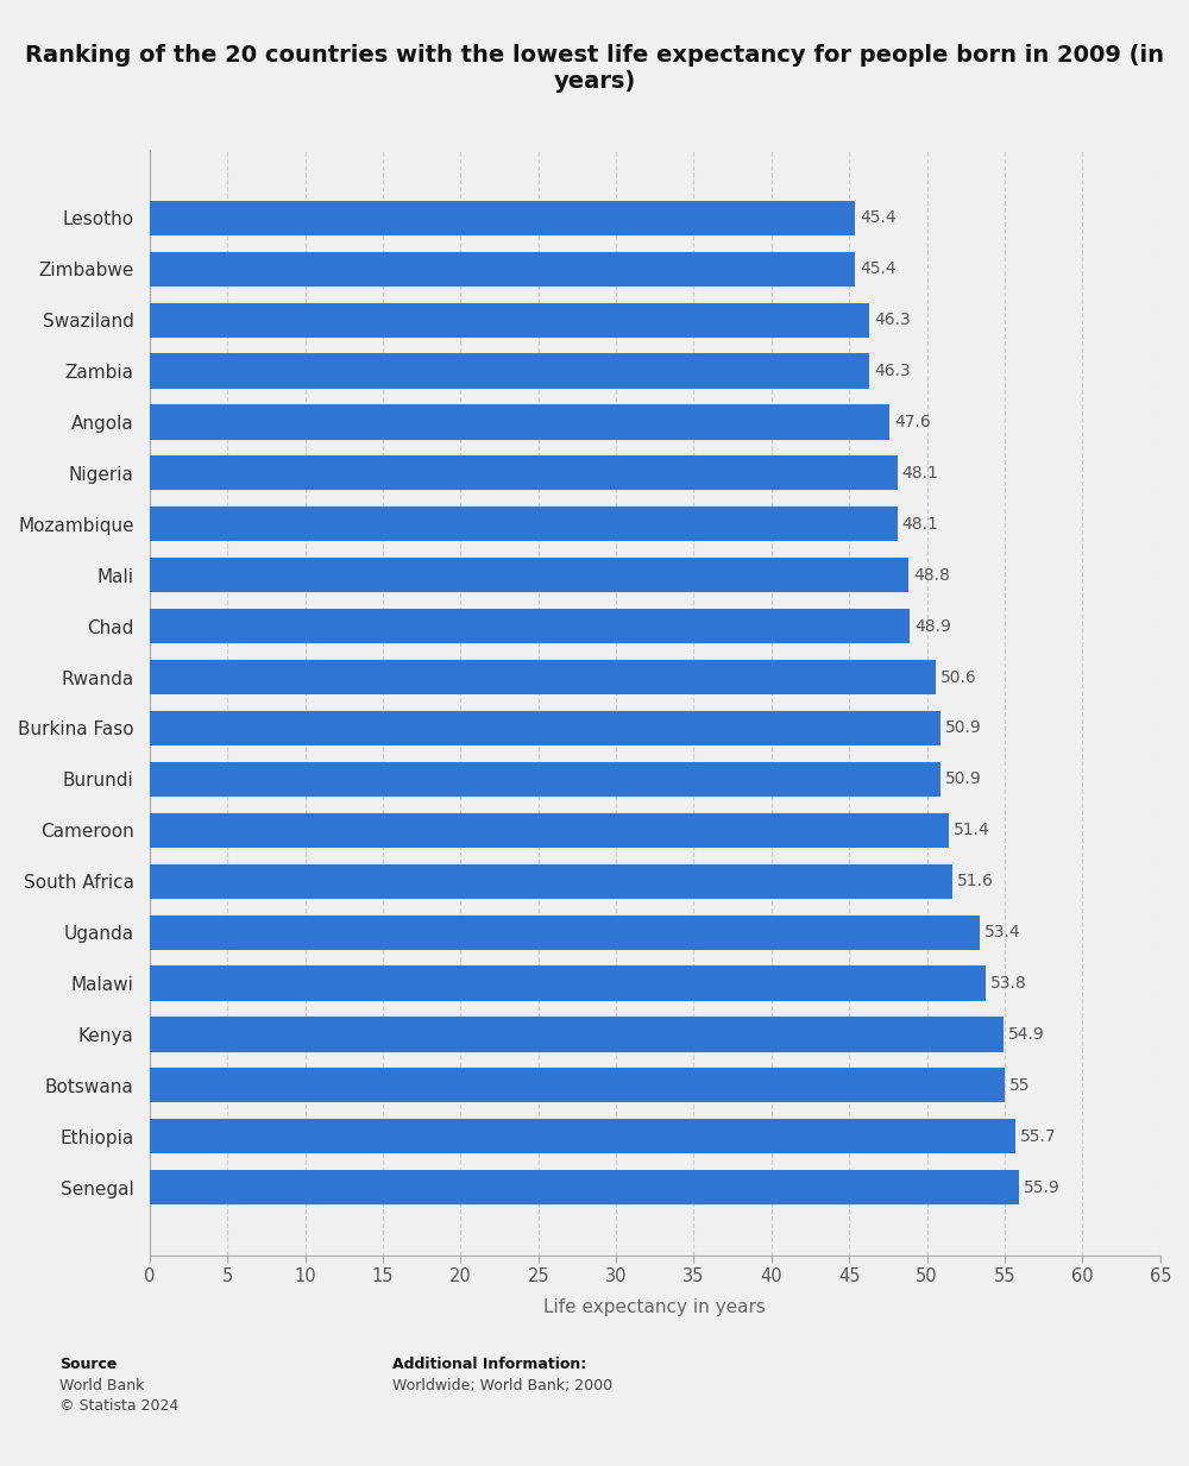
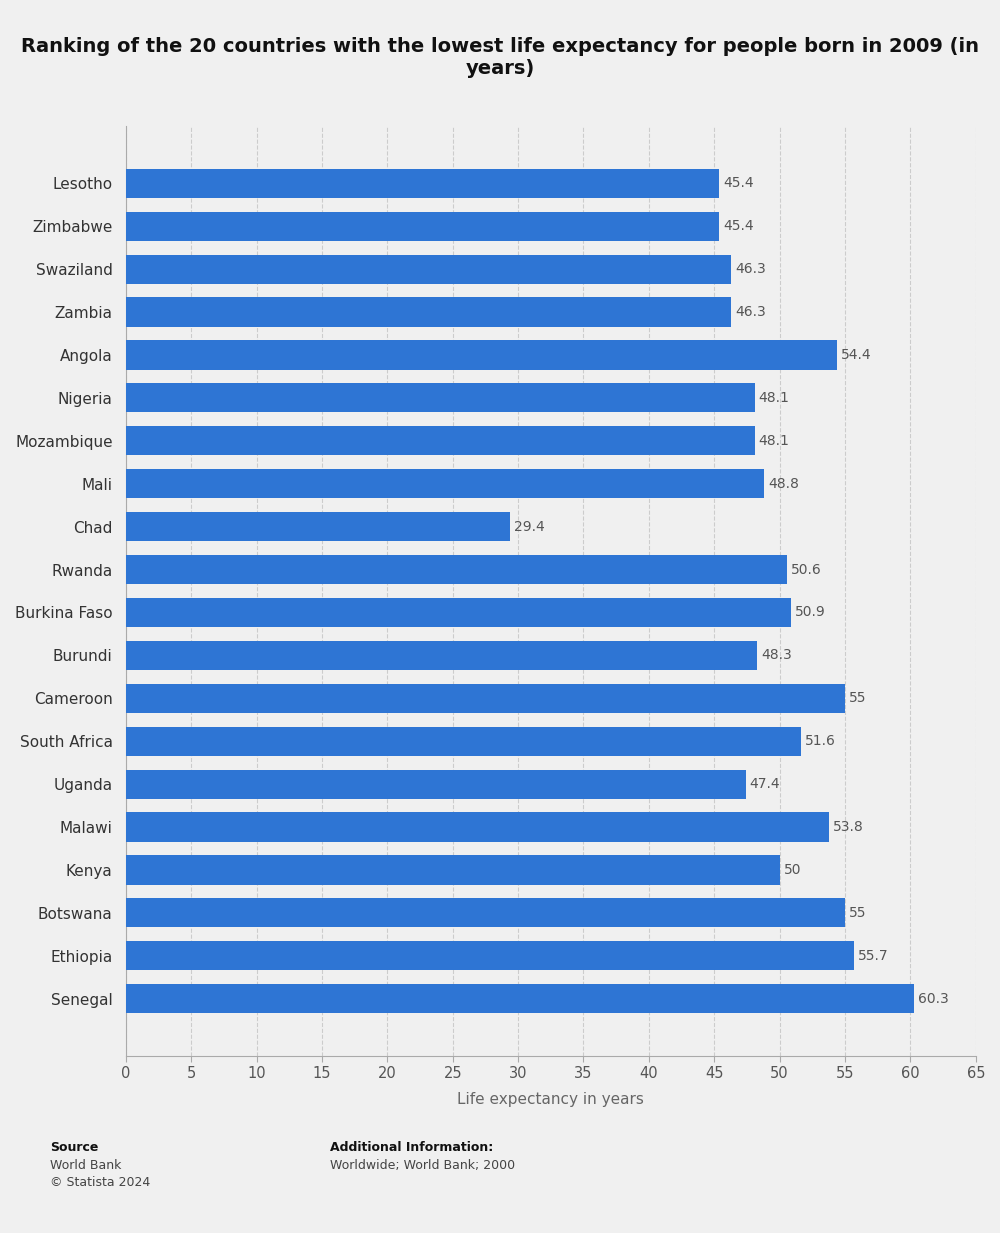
Angola: 47.6 -> 54.4
Chad: 48.9 -> 29.4
Burundi: 50.9 -> 48.3
Cameroon: 51.4 -> 55
Uganda: 53.4 -> 47.4
Kenya: 54.9 -> 50
Senegal: 55.9 -> 60.3
